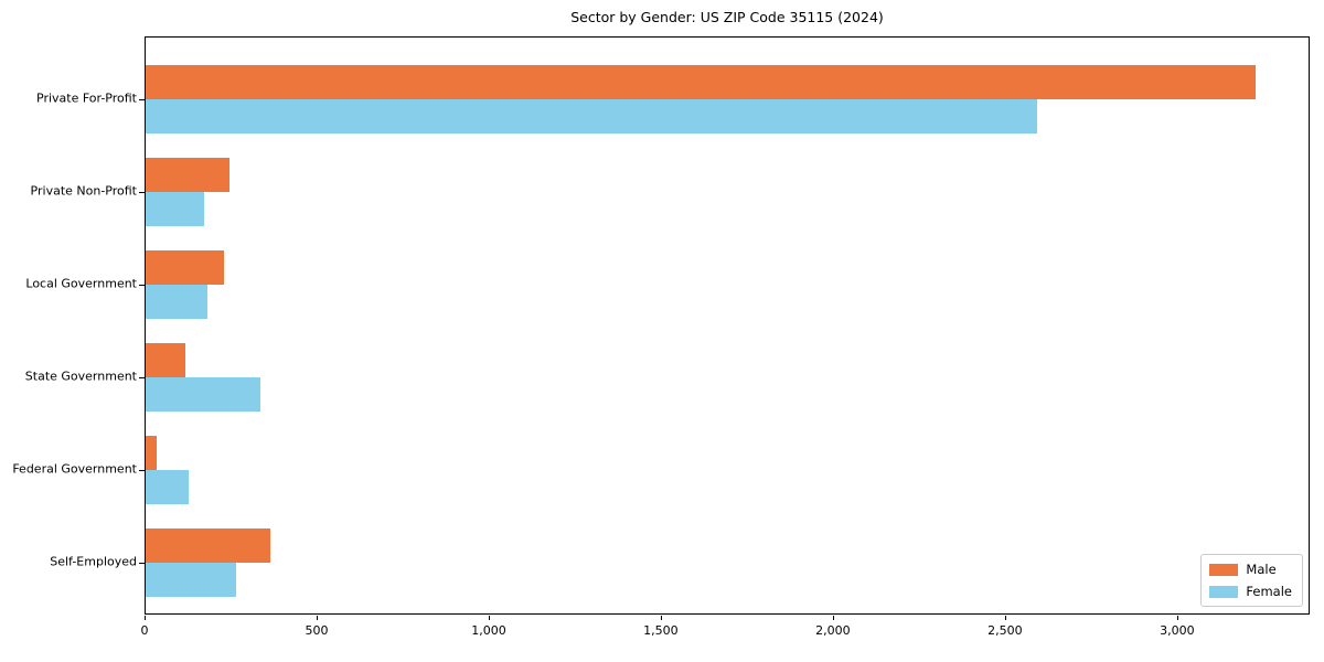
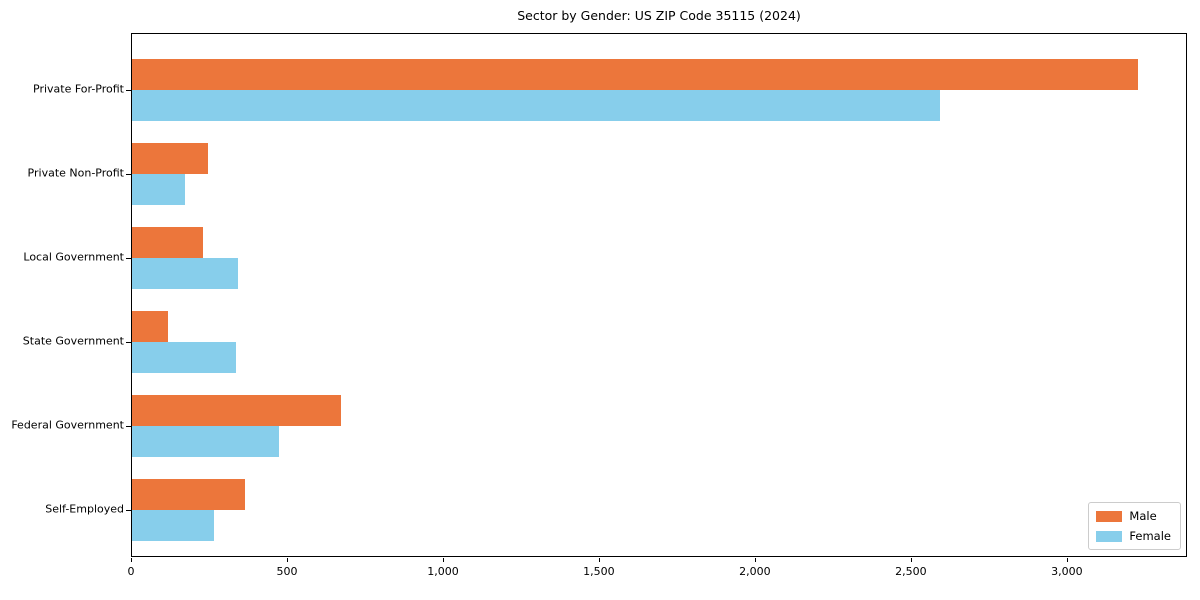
Female/Local Government: 180 -> 340
Male/Federal Government: 30 -> 670
Female/Federal Government: 120 -> 470
